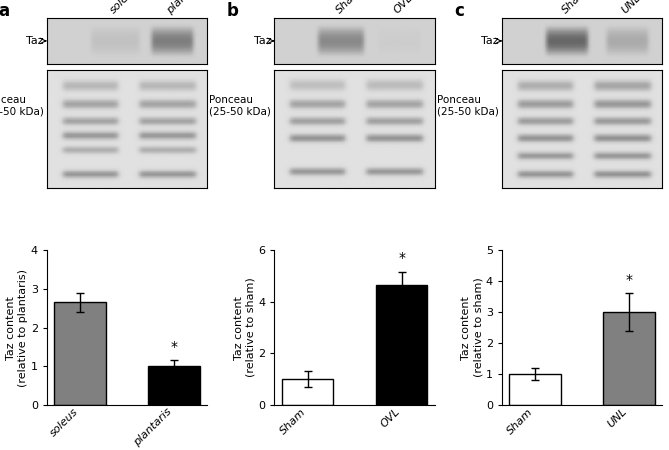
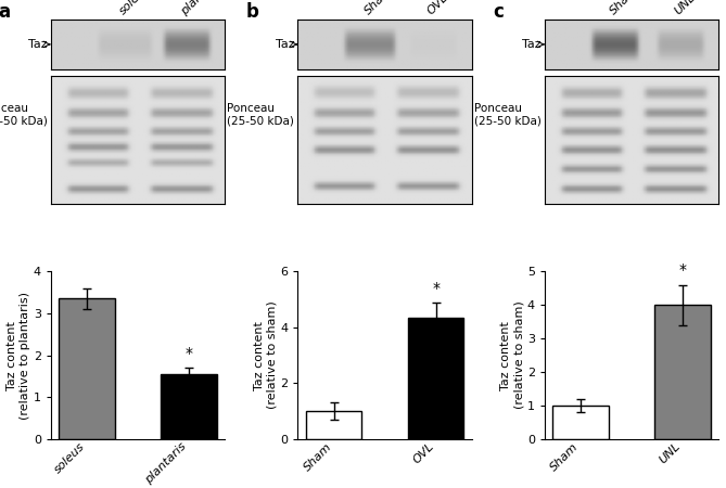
soleus: 2.65 -> 3.35
plantaris: 1.00 -> 1.55
OVL: 4.65 -> 4.35
UNL: 3 -> 4
